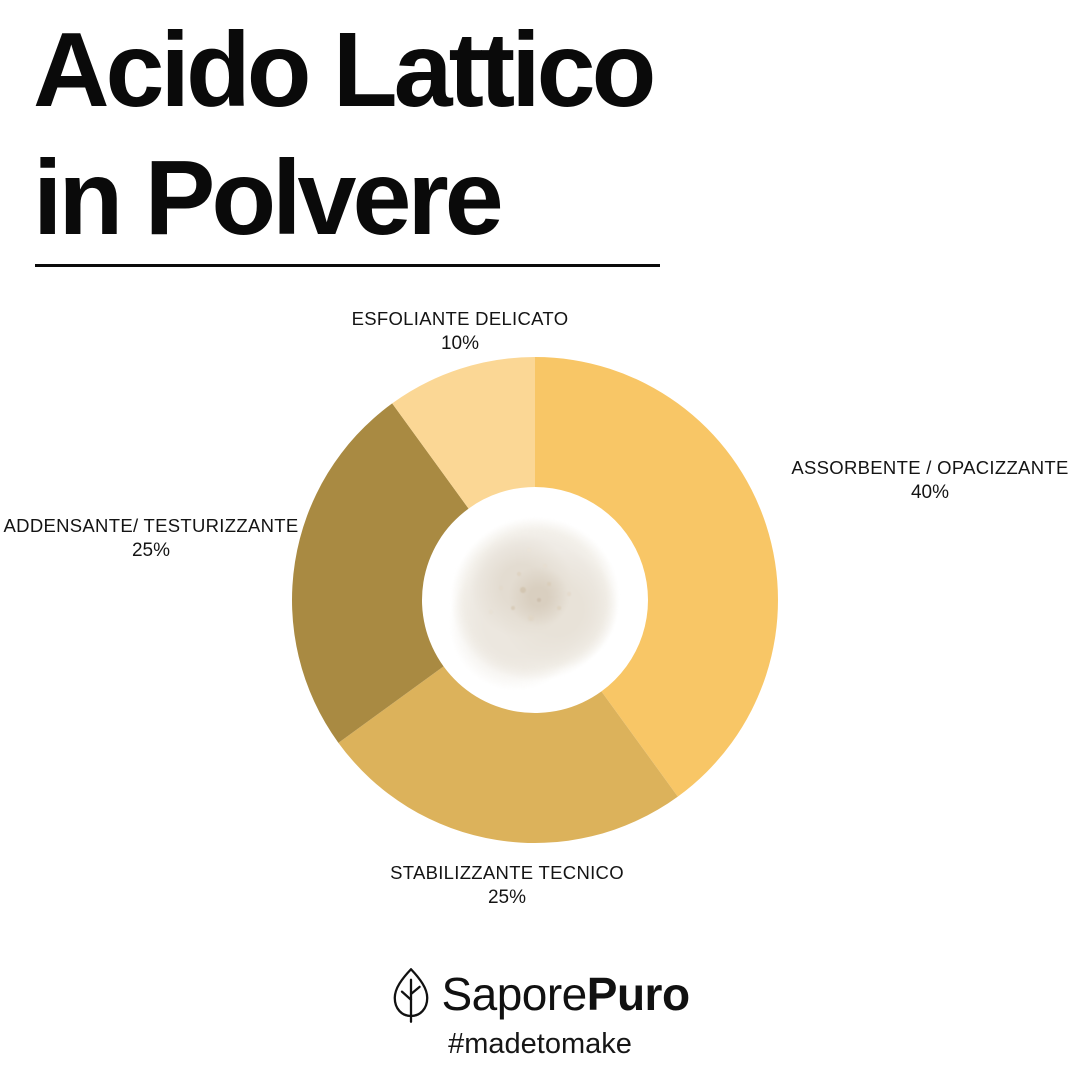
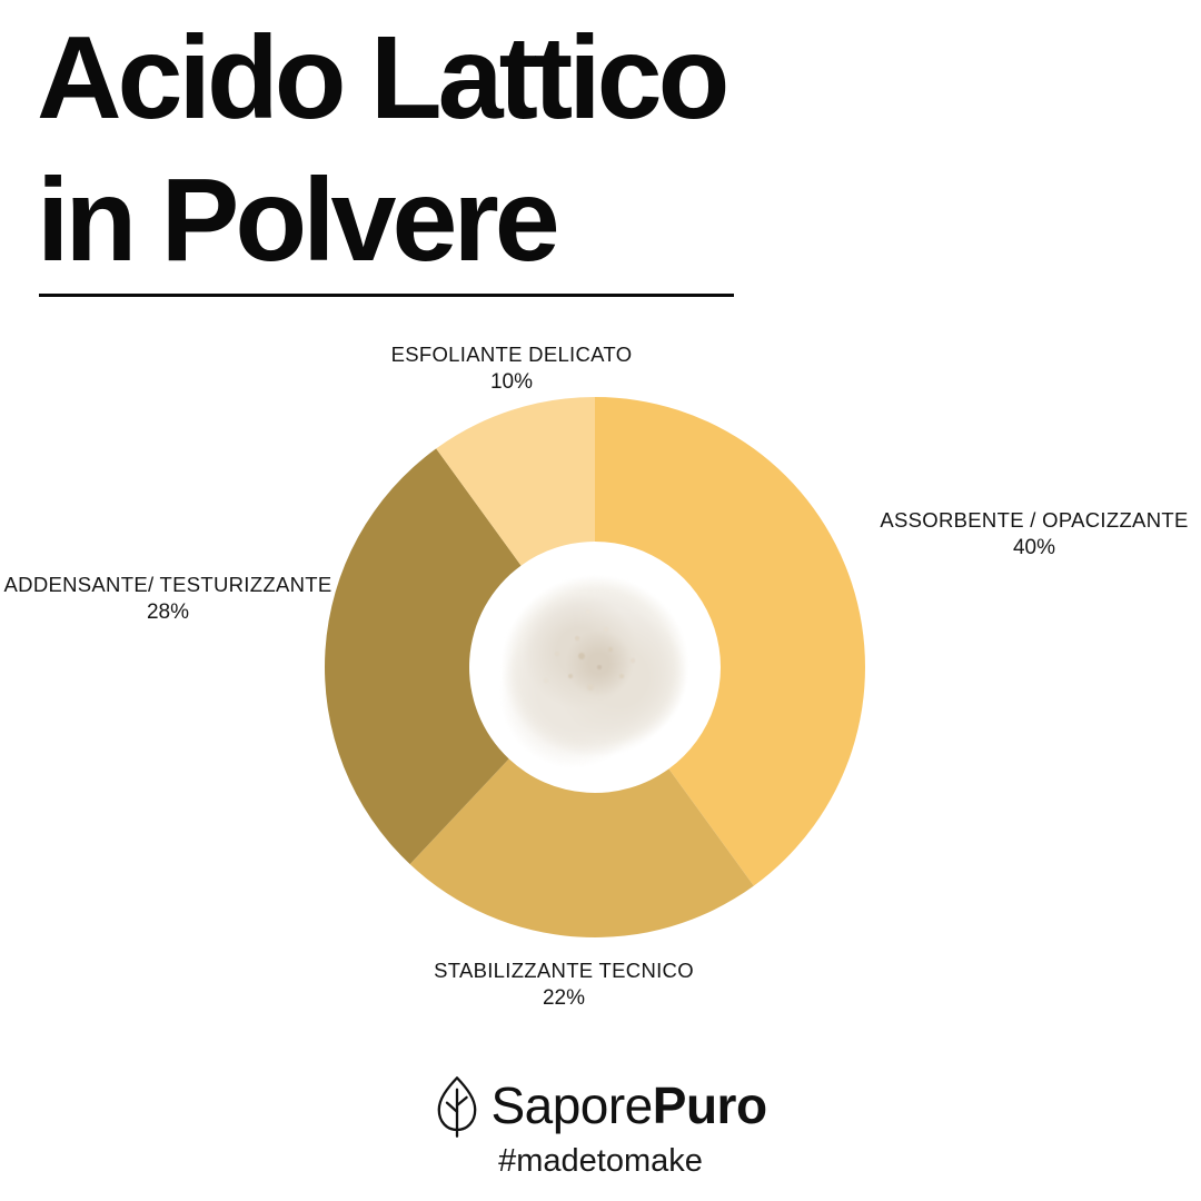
STABILIZZANTE TECNICO: 25% -> 22%
ADDENSANTE/ TESTURIZZANTE: 25% -> 28%
